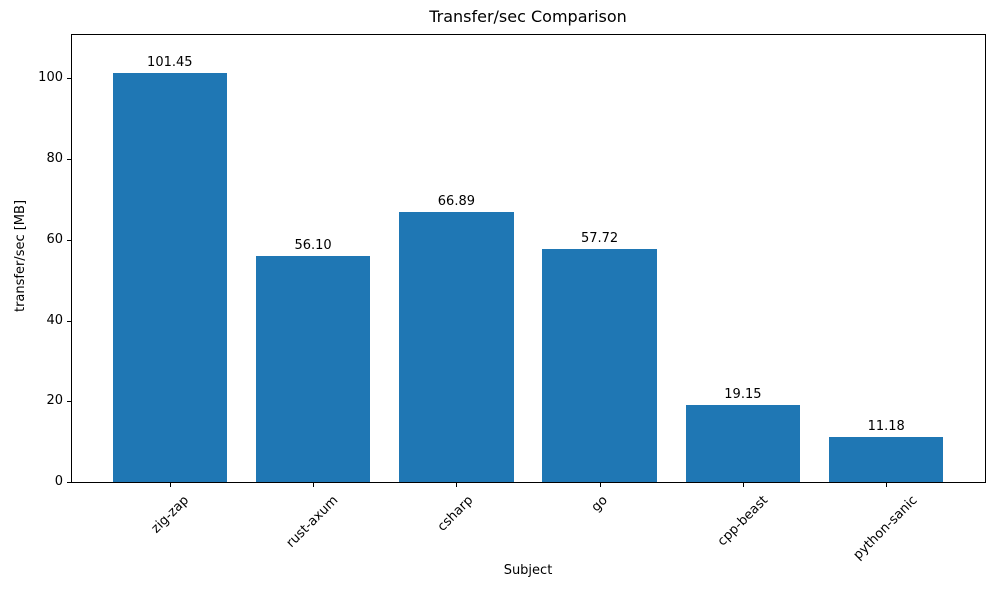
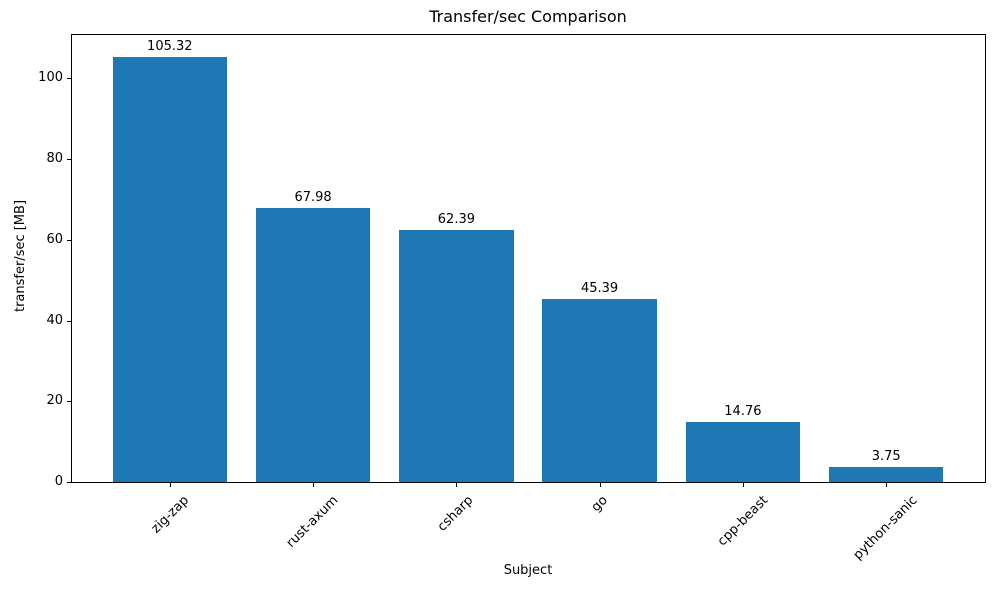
zig-zap: 101.45 -> 105.32
rust-axum: 56.10 -> 67.98
csharp: 66.89 -> 62.39
go: 57.72 -> 45.39
cpp-beast: 19.15 -> 14.76
python-sanic: 11.18 -> 3.75
